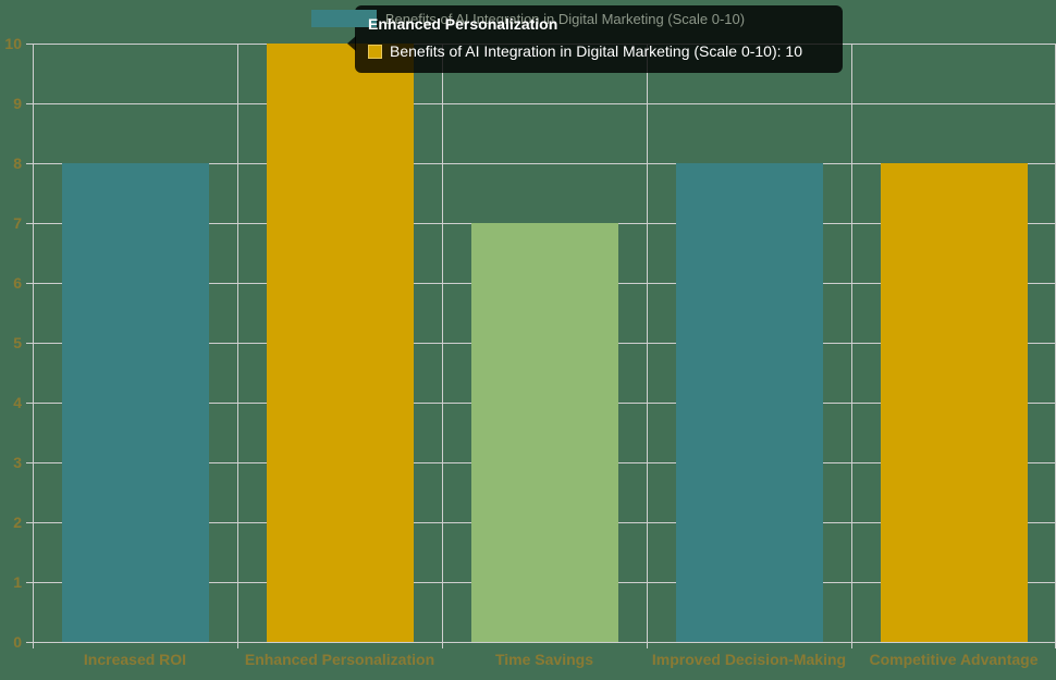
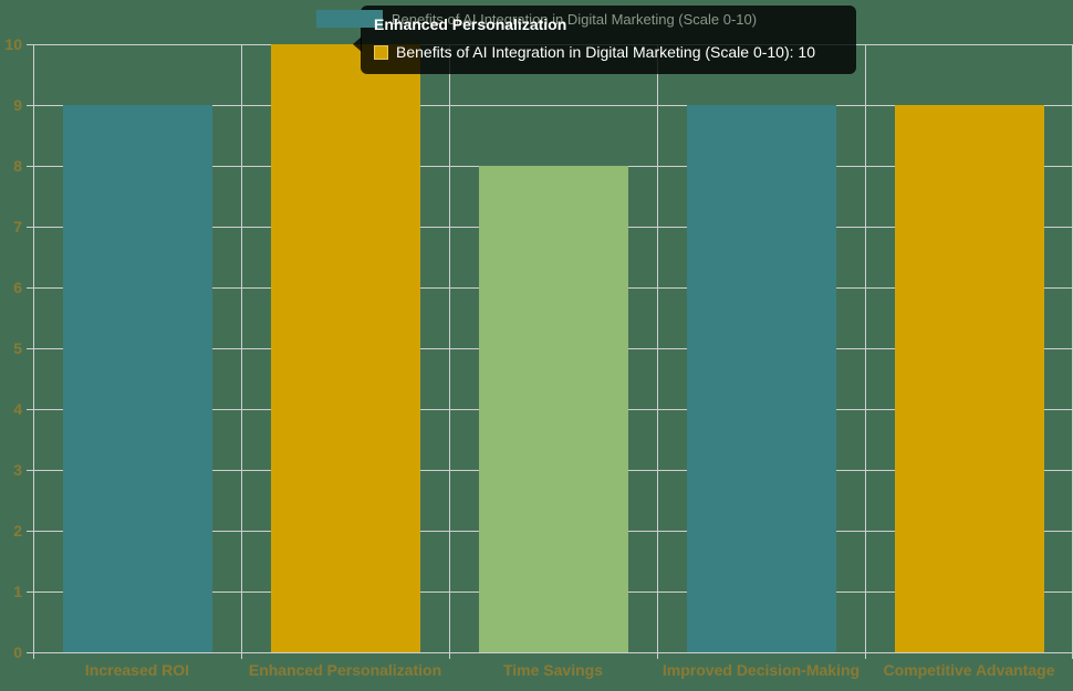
Increased ROI: 8 -> 9
Time Savings: 7 -> 8
Improved Decision-Making: 8 -> 9
Competitive Advantage: 8 -> 9
